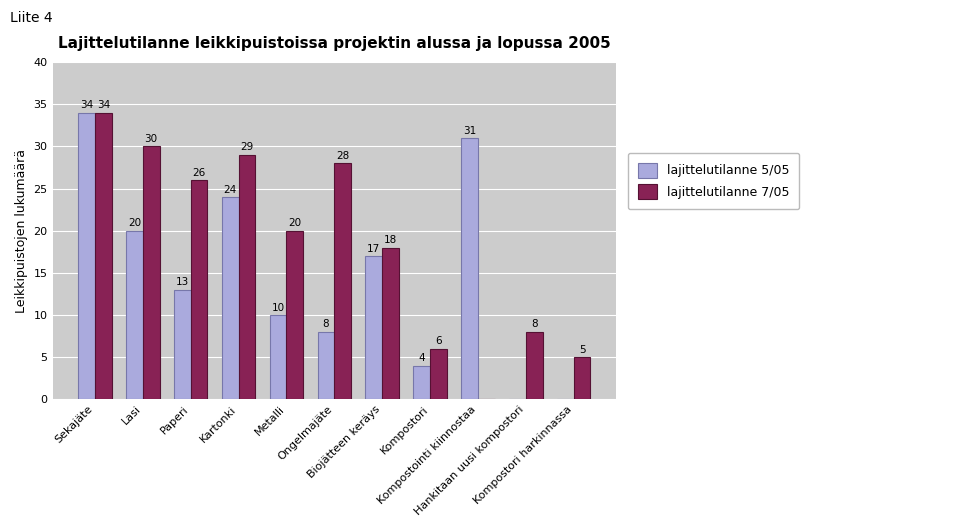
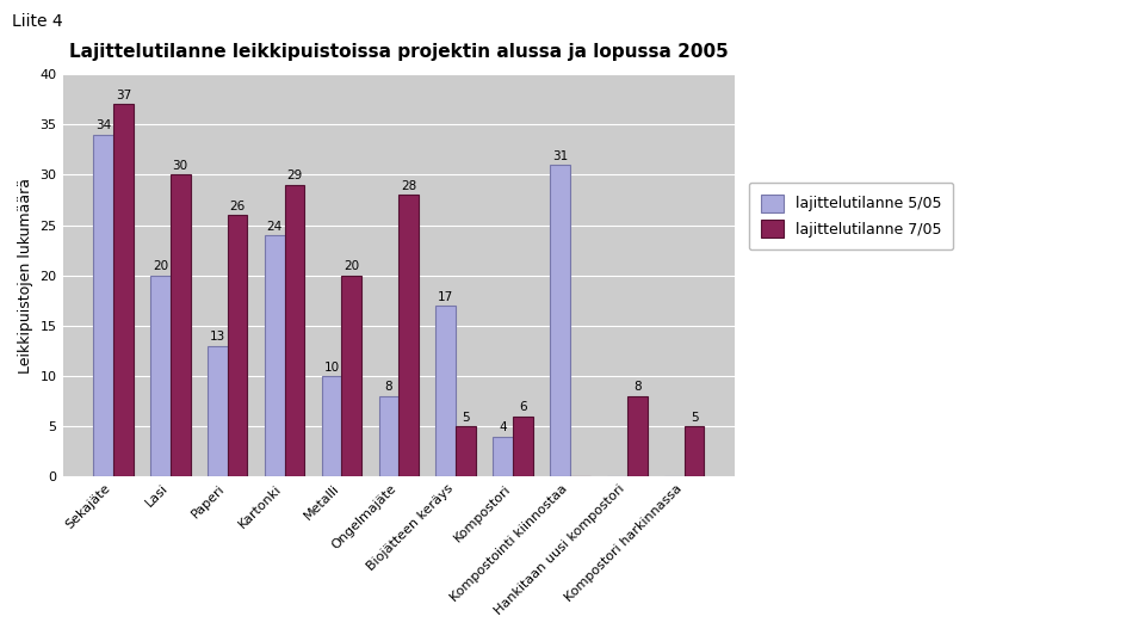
lajittelutilanne 7/05/Sekajäte: 34 -> 37
lajittelutilanne 7/05/Biojätteen keräys: 18 -> 5
